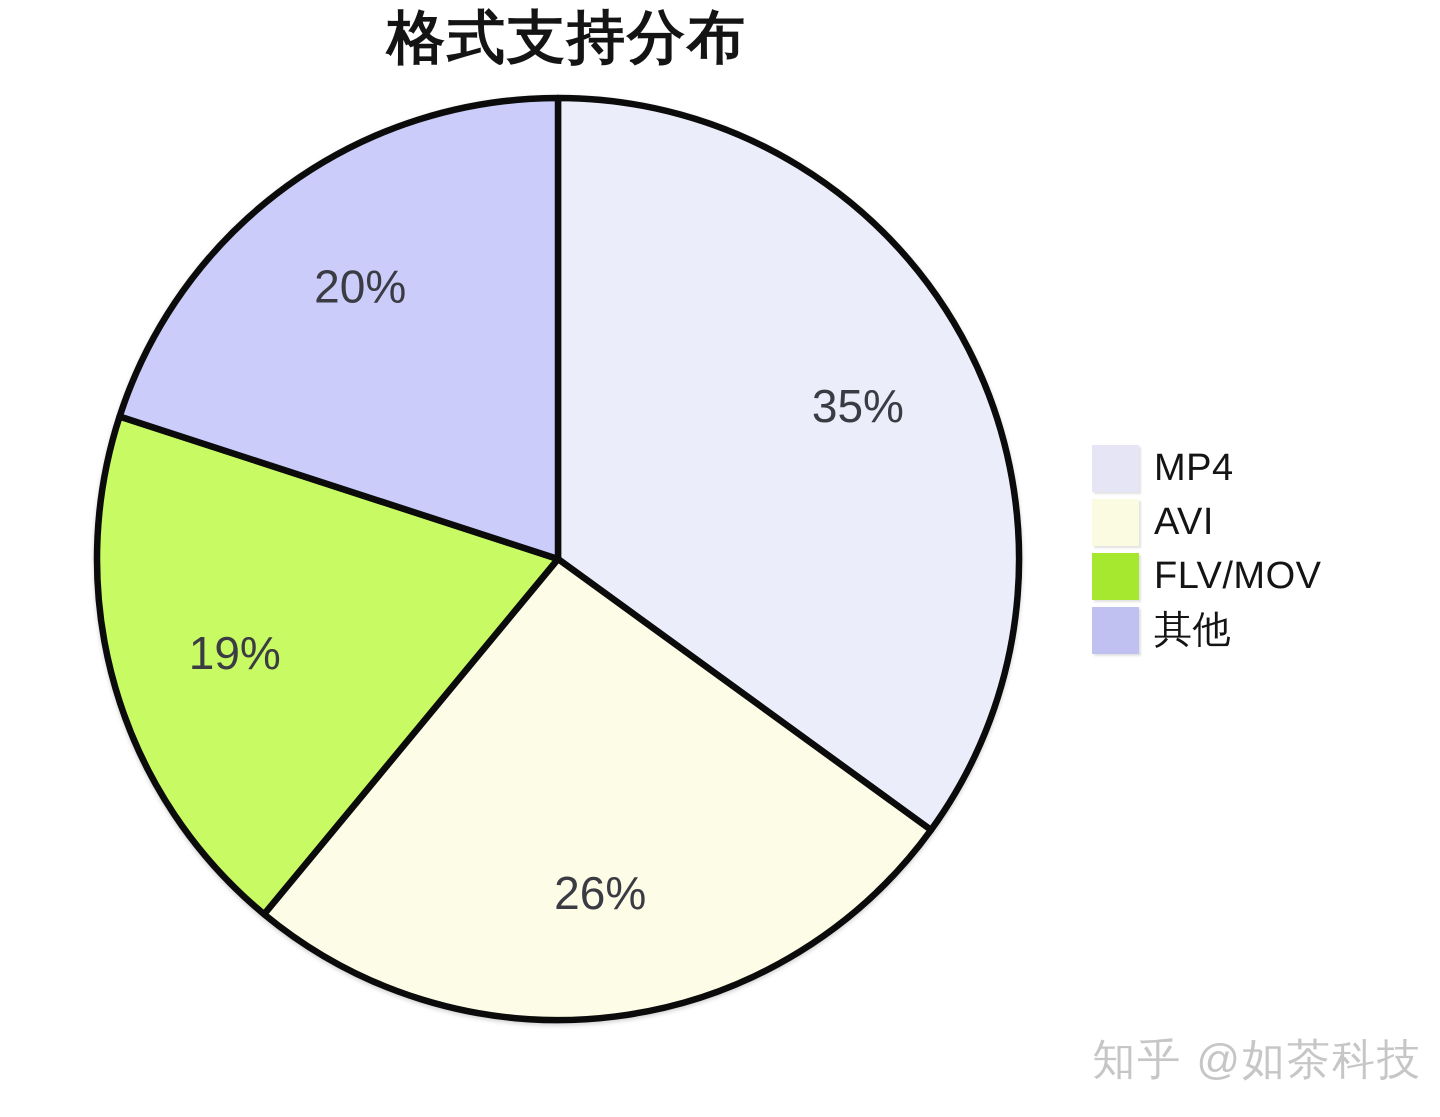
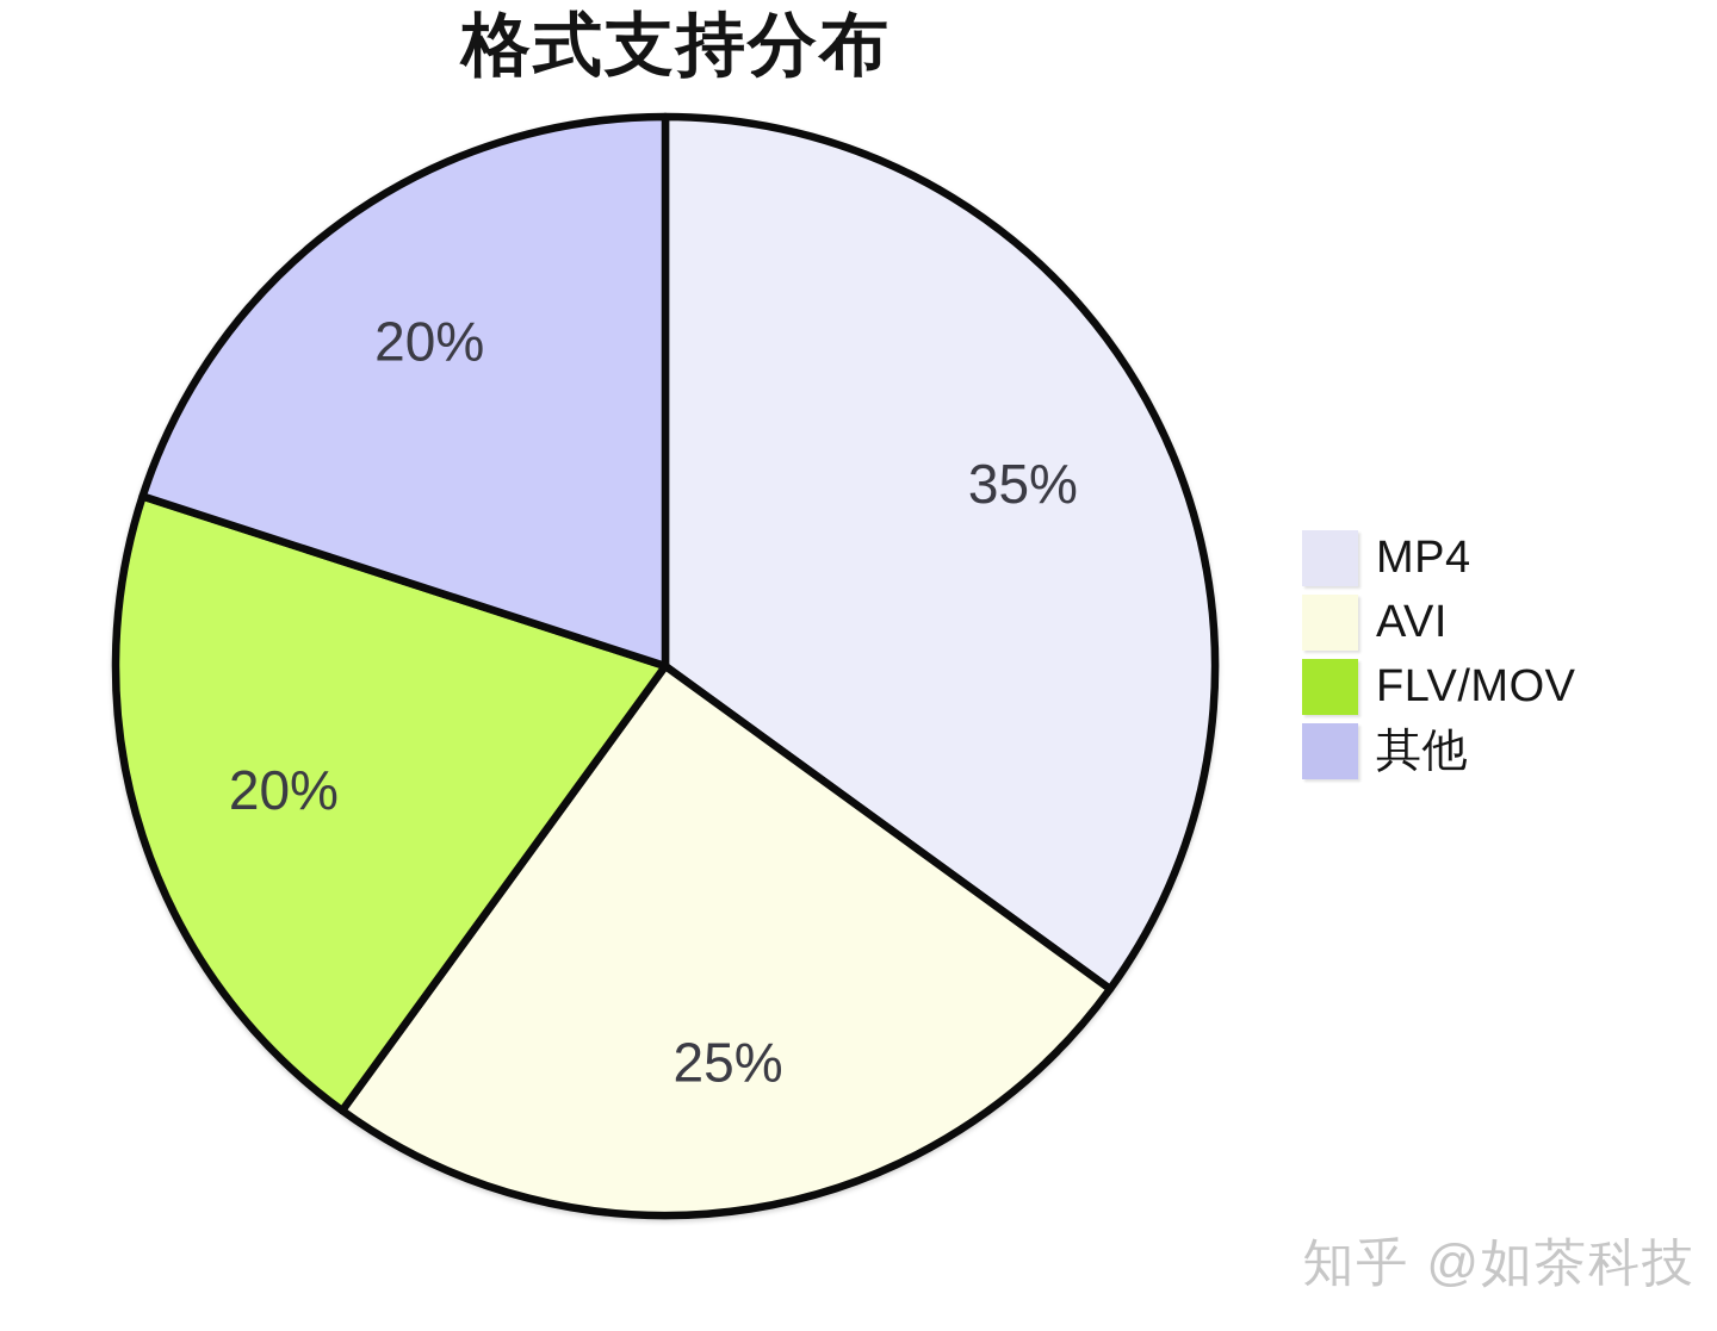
AVI: 26% -> 25%
FLV/MOV: 19% -> 20%
